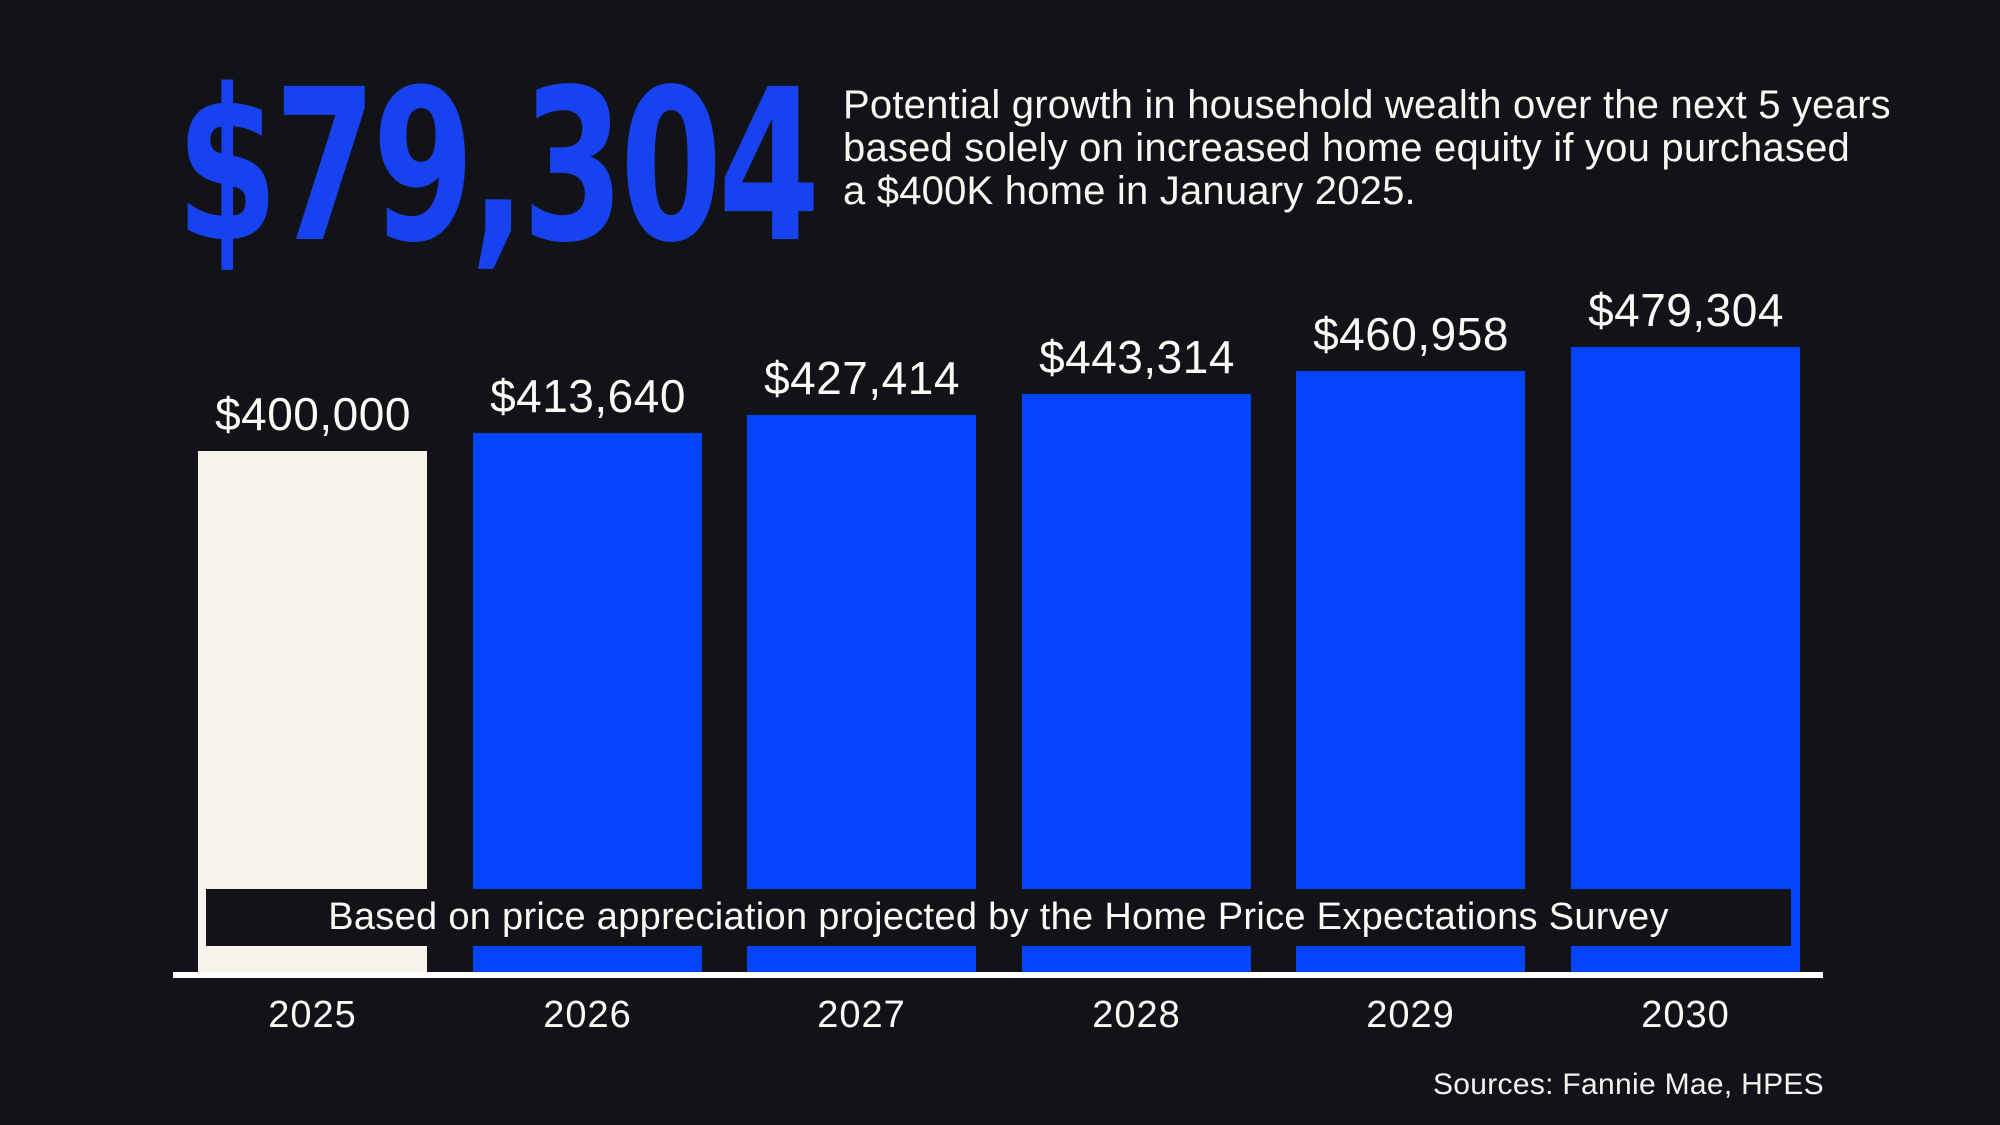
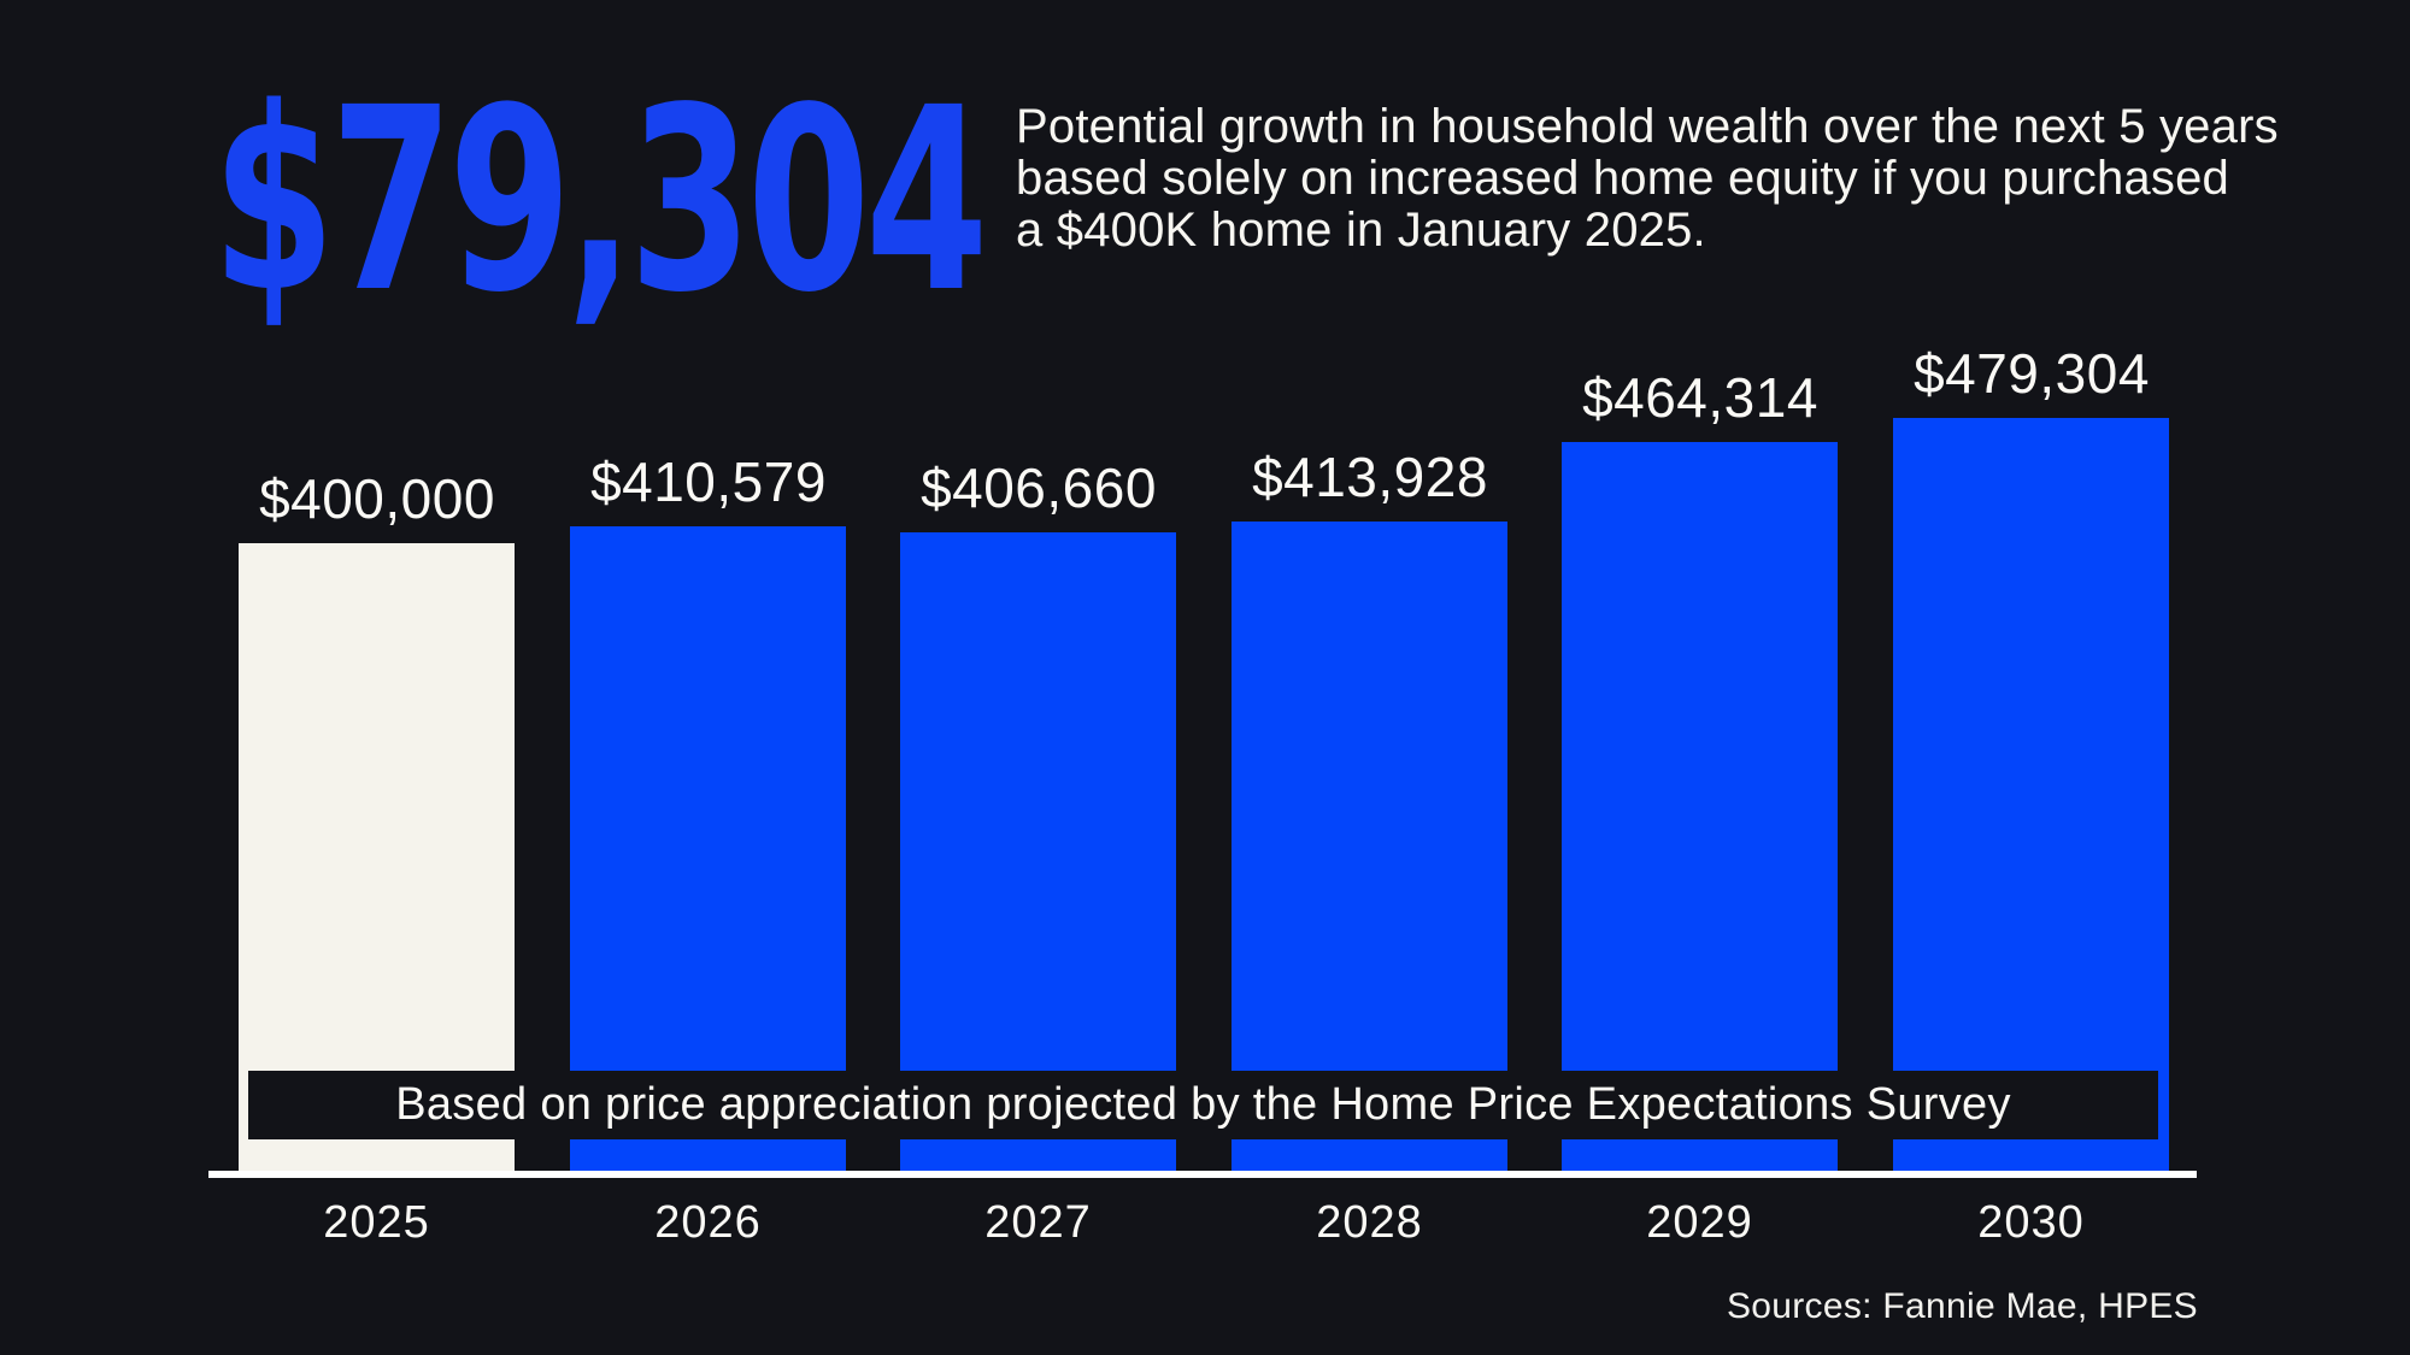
2026: $413,640 -> $410,579
2027: $427,414 -> $406,660
2028: $443,314 -> $413,928
2029: $460,958 -> $464,314
